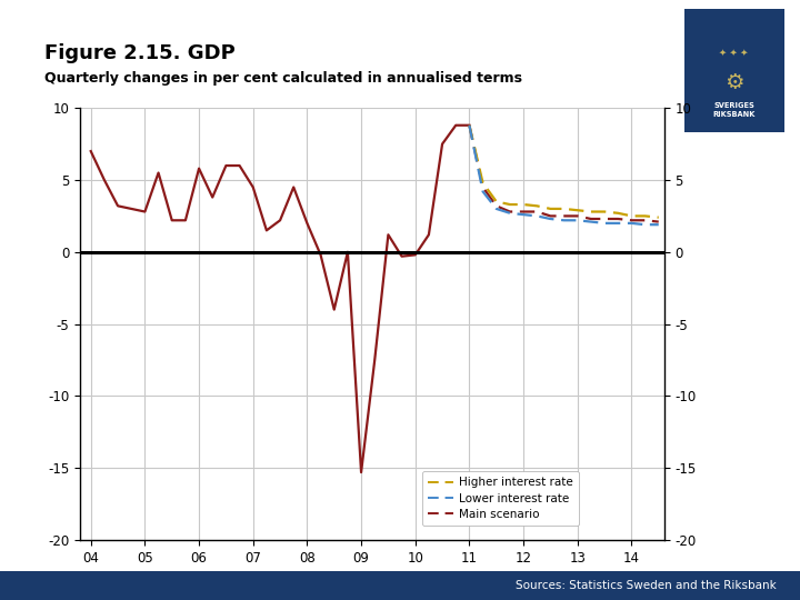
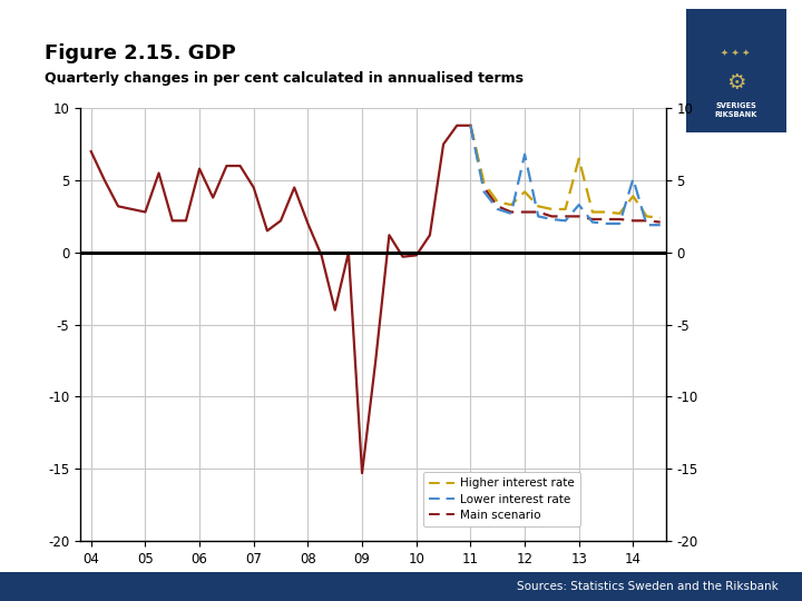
Higher interest rate/12: 3.3 -> 4.2
Lower interest rate/12: 2.6 -> 6.8
Higher interest rate/13: 2.9 -> 6.5
Lower interest rate/13: 2.2 -> 3.3
Higher interest rate/14: 2.5 -> 3.9
Lower interest rate/14: 2.0 -> 5.1
